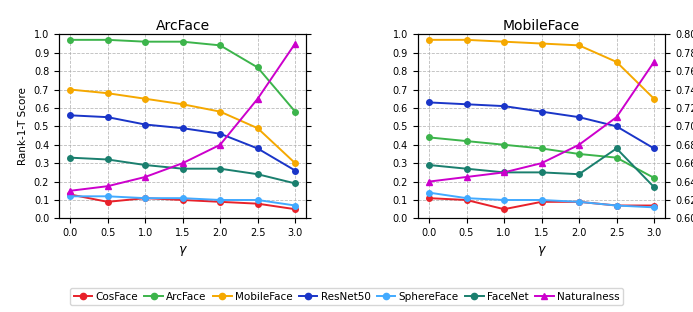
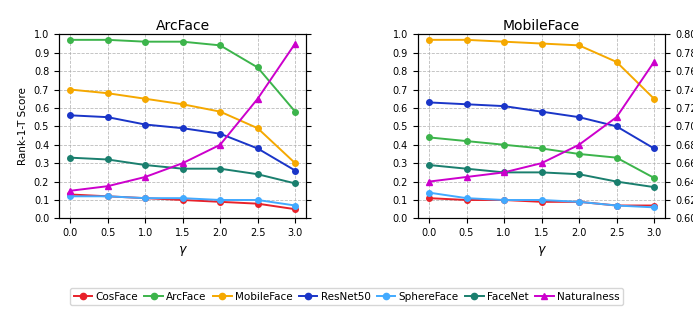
ArcFace/CosFace/0.5: 0.09 -> 0.12
MobileFace/CosFace/1.0: 0.05 -> 0.10
MobileFace/FaceNet/2.5: 0.38 -> 0.20
